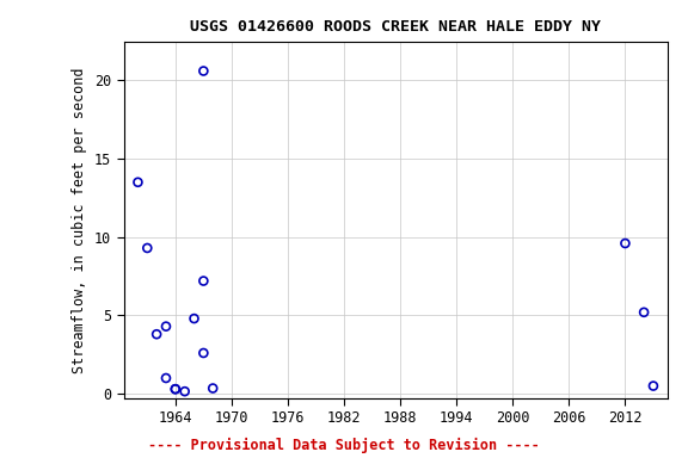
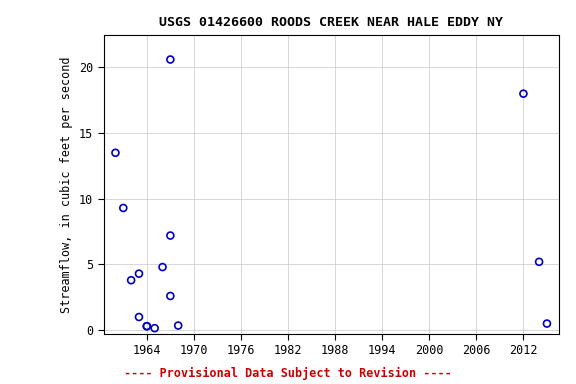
2012: 9.6 -> 18.0
